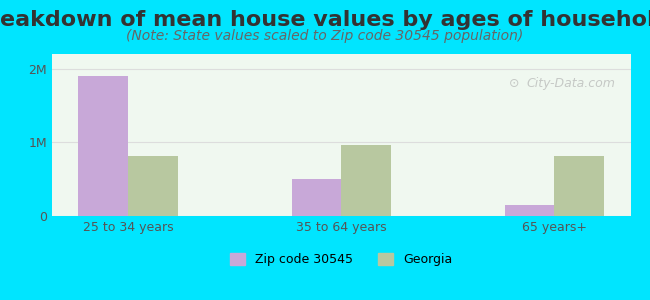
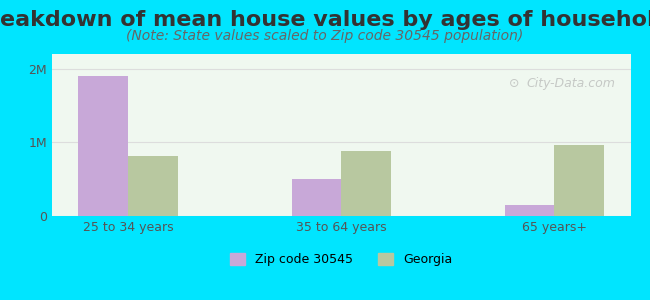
Georgia/35 to 64 years: 0.96M -> 0.88M
Georgia/65 years+: 0.82M -> 0.96M
